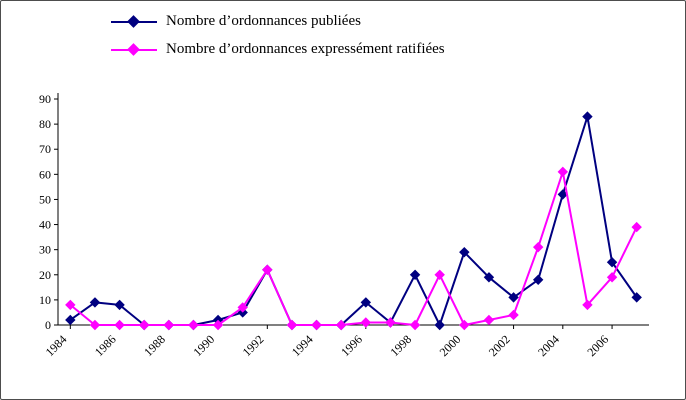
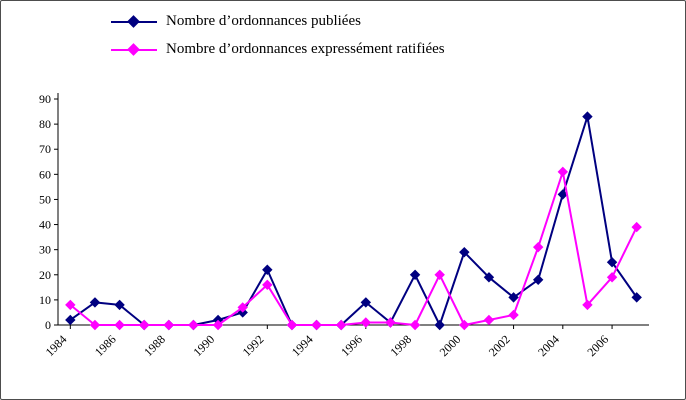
Nombre d’ordonnances expressément ratifiées/1992: 22 -> 16
